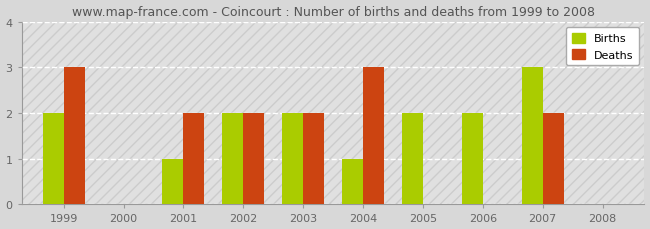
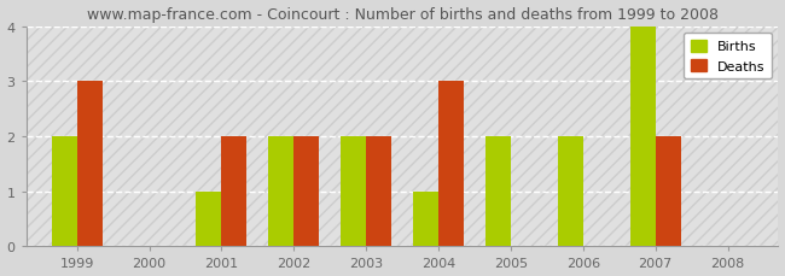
Births/2007: 3 -> 4
